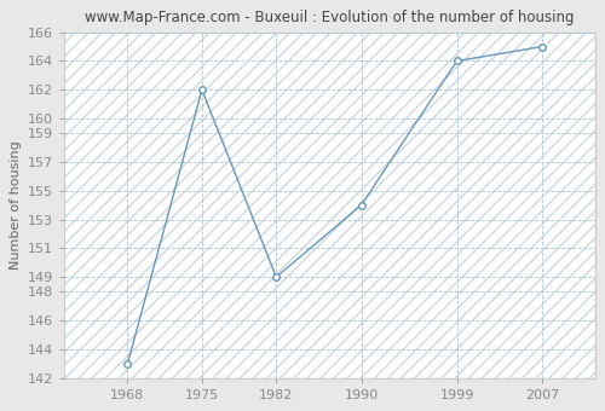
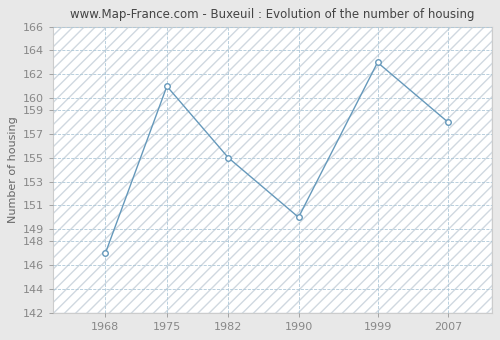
1968: 143 -> 147
1975: 162 -> 161
1982: 149 -> 155
1990: 154 -> 150
1999: 164 -> 163
2007: 165 -> 158
